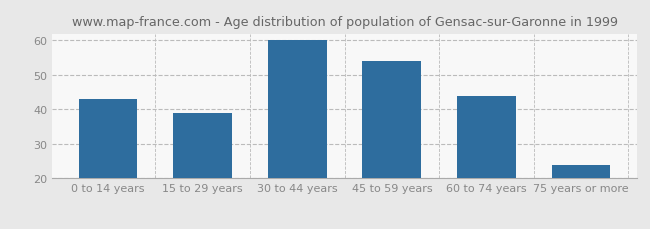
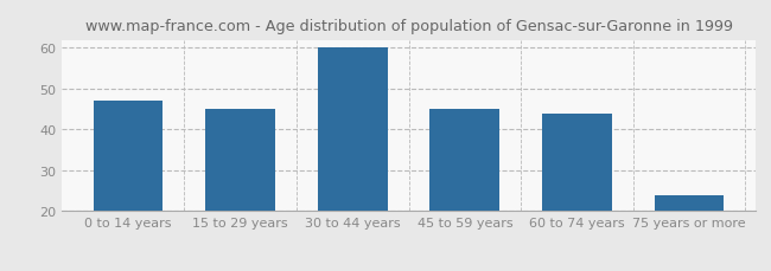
0 to 14 years: 43 -> 47
15 to 29 years: 39 -> 45
45 to 59 years: 54 -> 45
